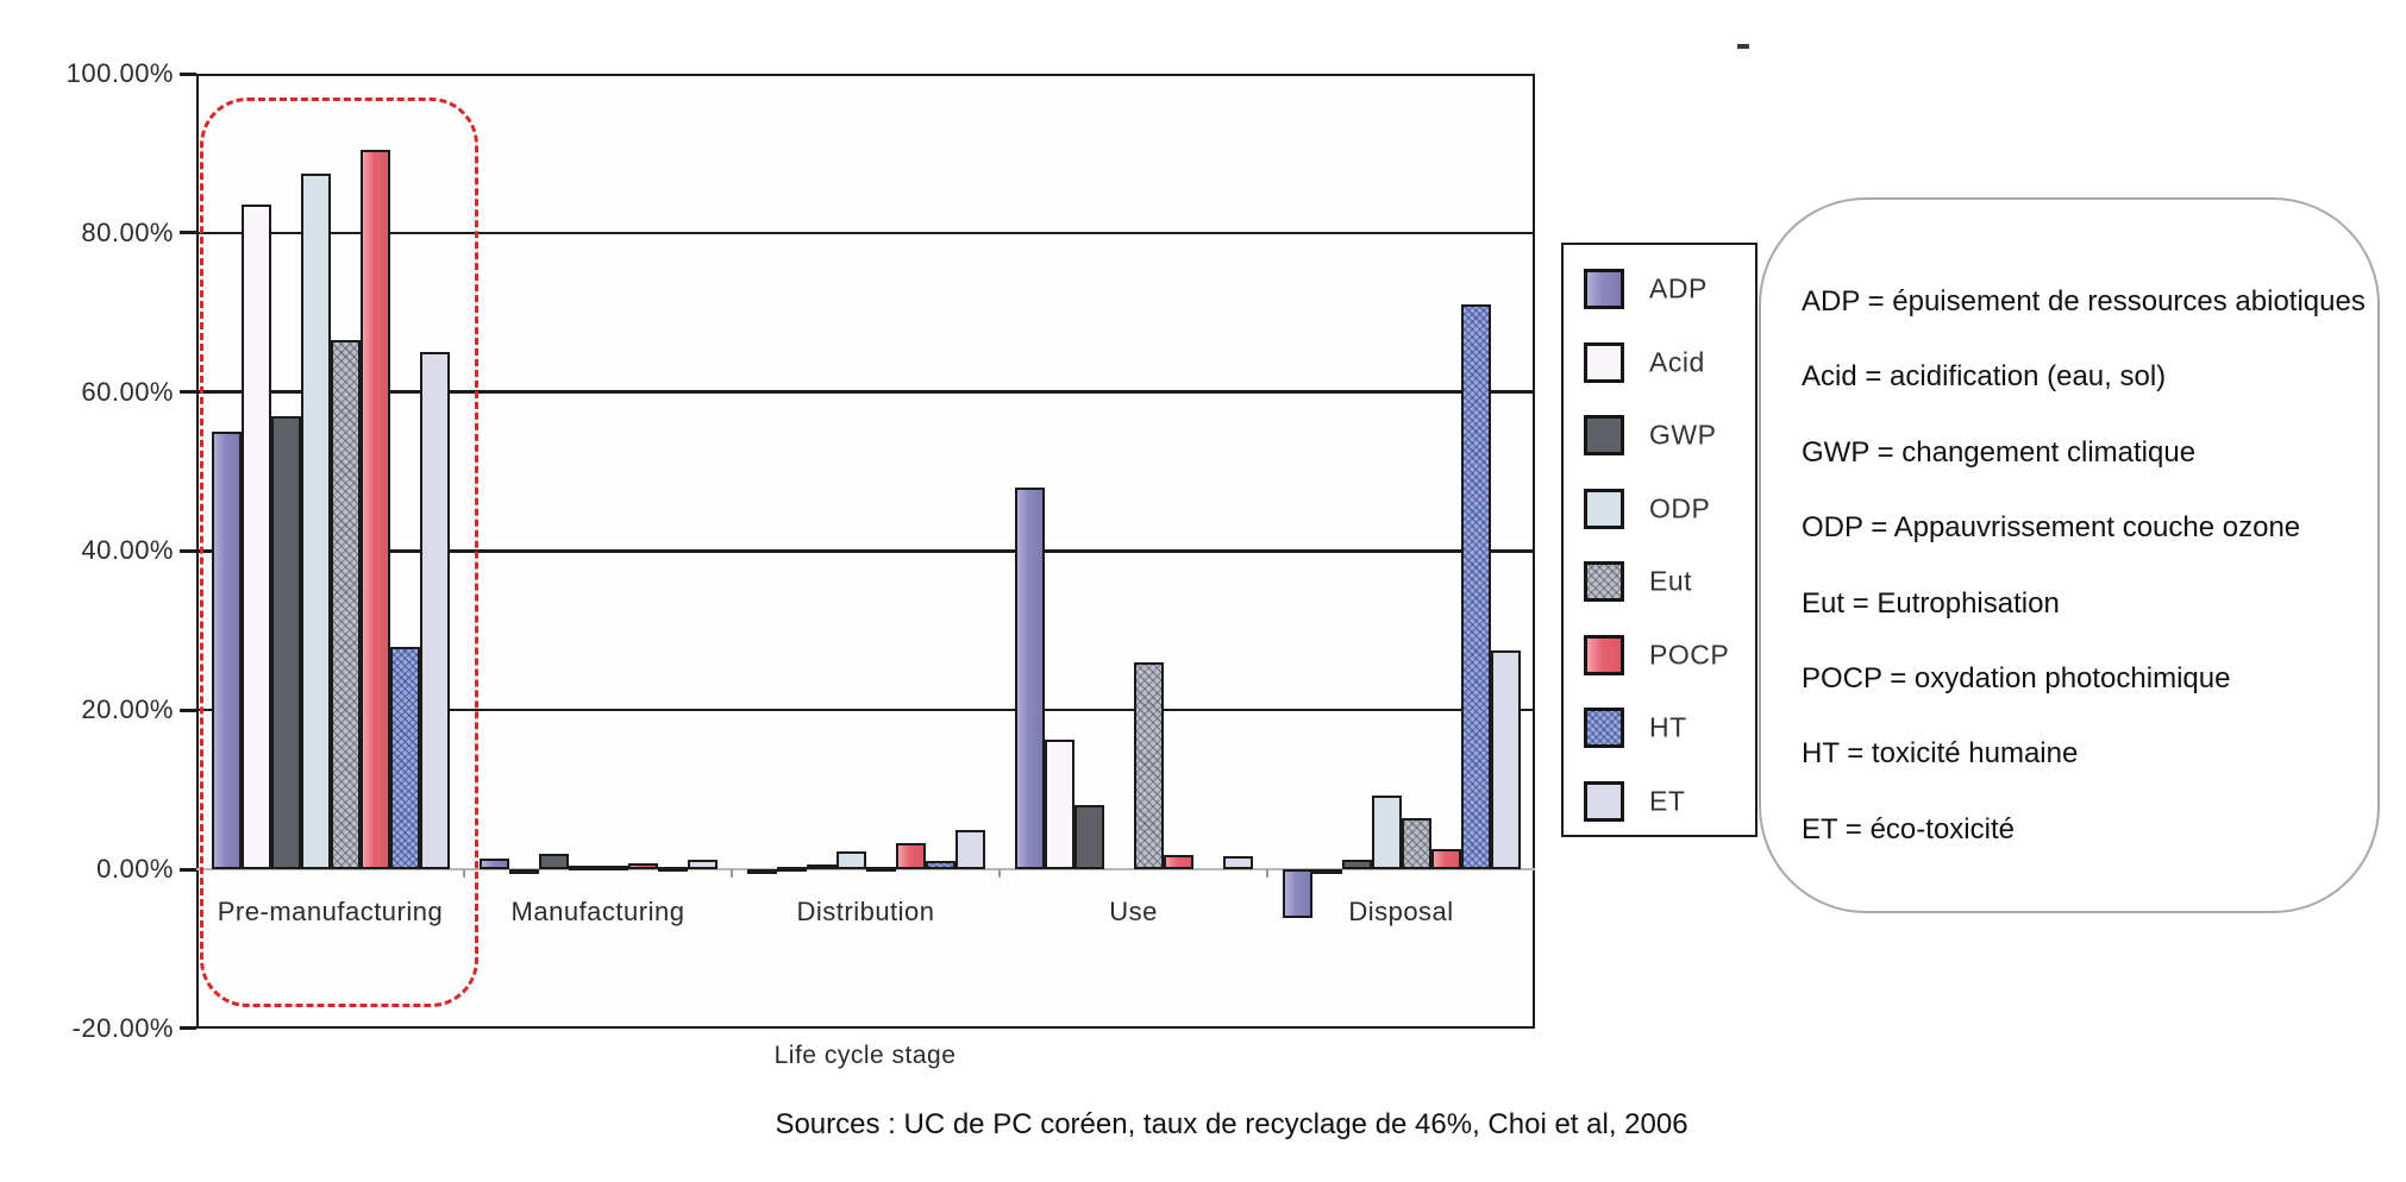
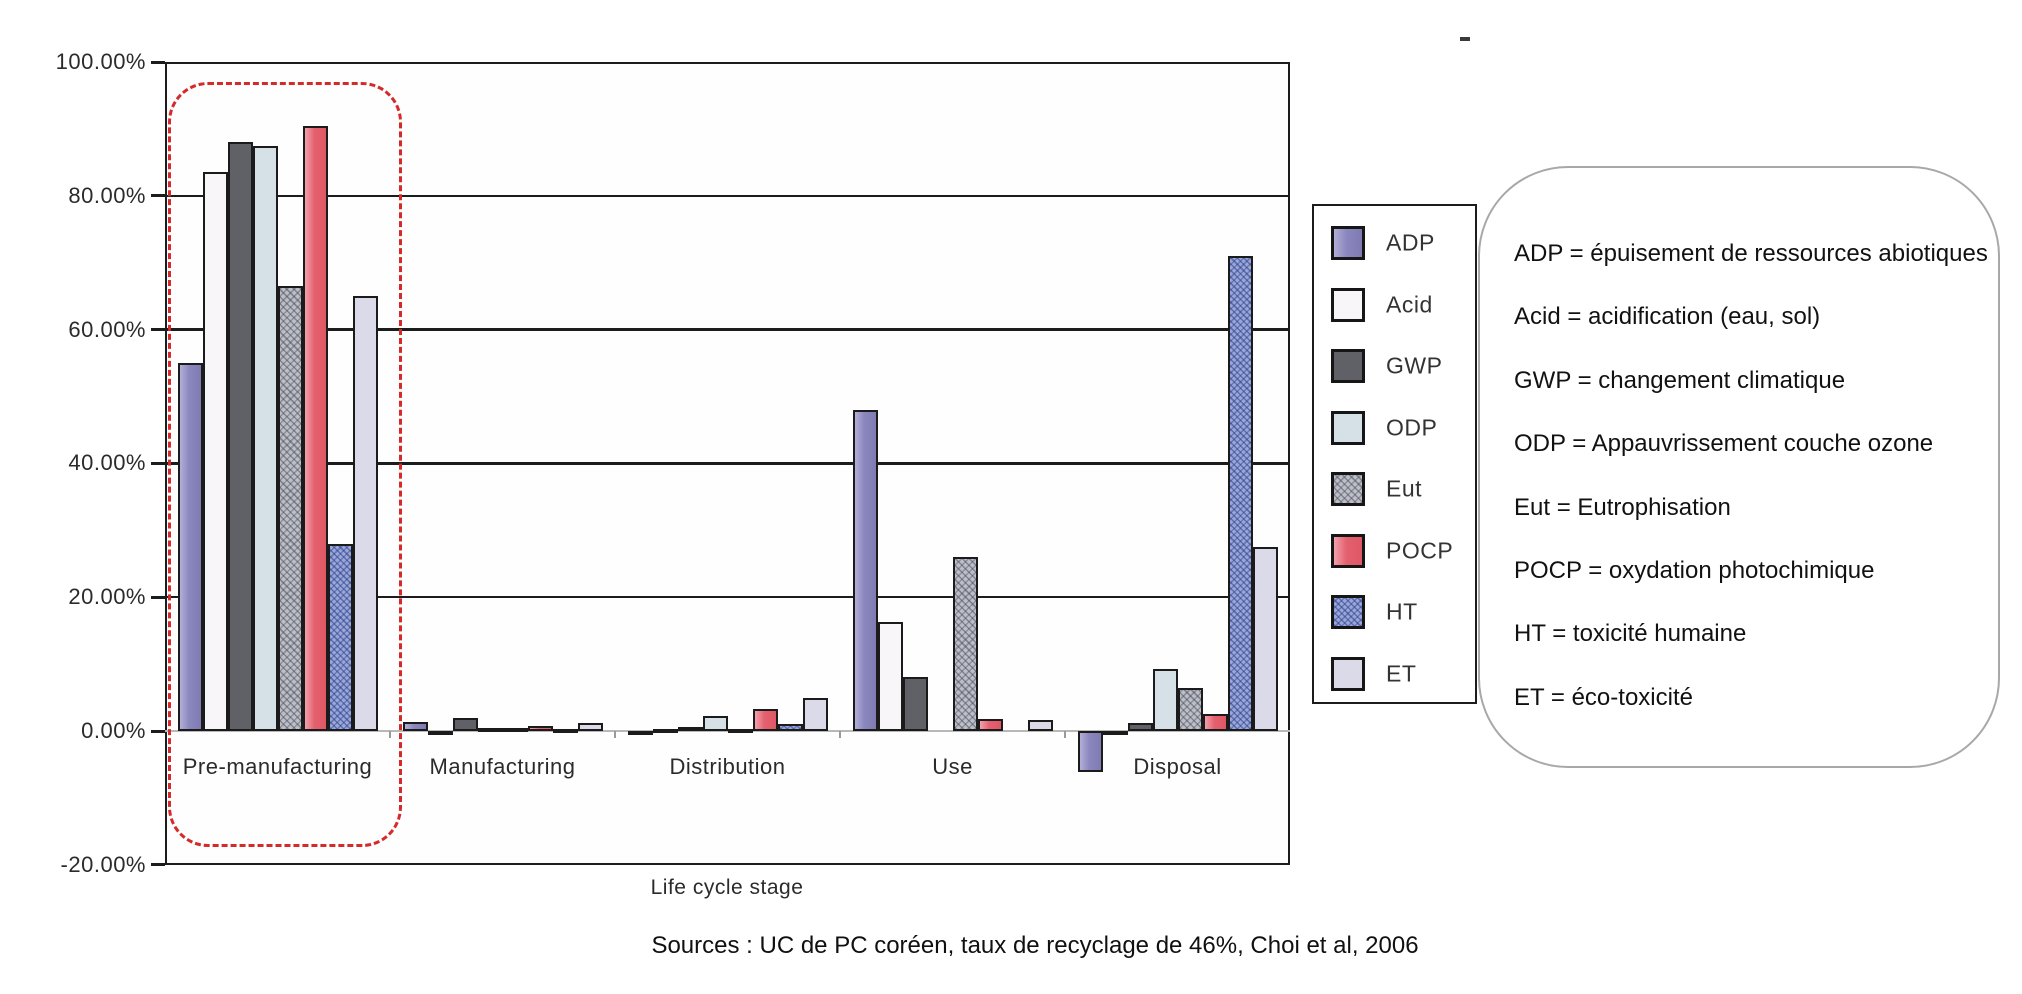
GWP/Pre-manufacturing: 57% -> 88%
